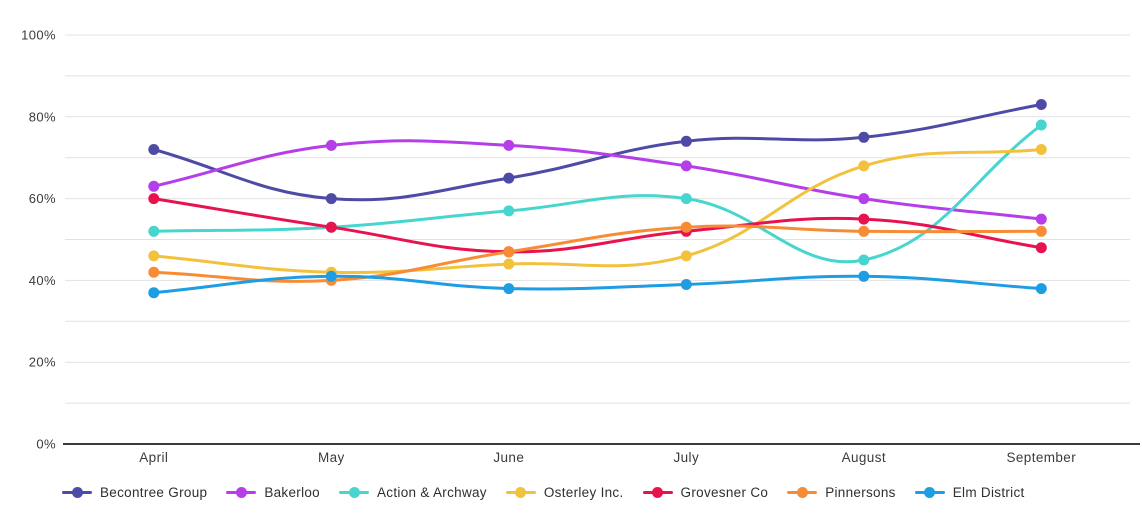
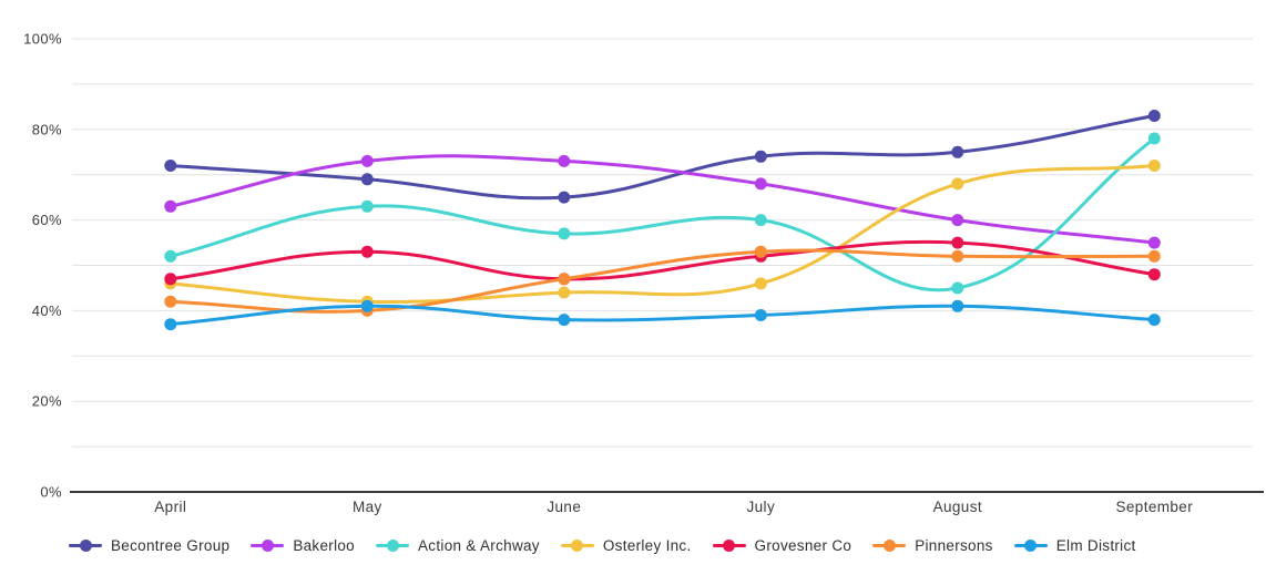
Grovesner Co/April: 60% -> 47%
Becontree Group/May: 60% -> 69%
Action & Archway/May: 53% -> 63%
